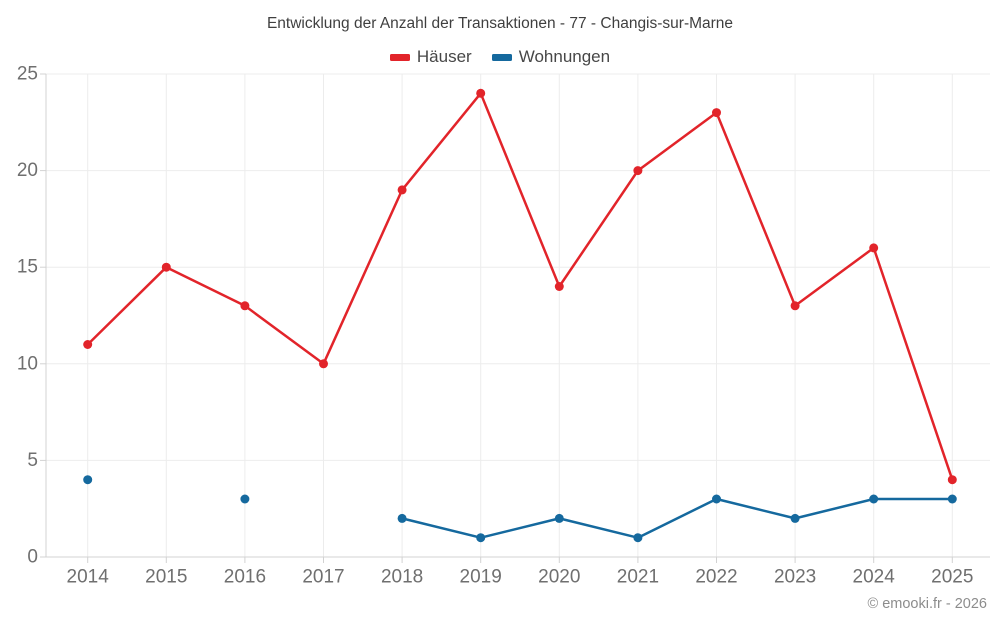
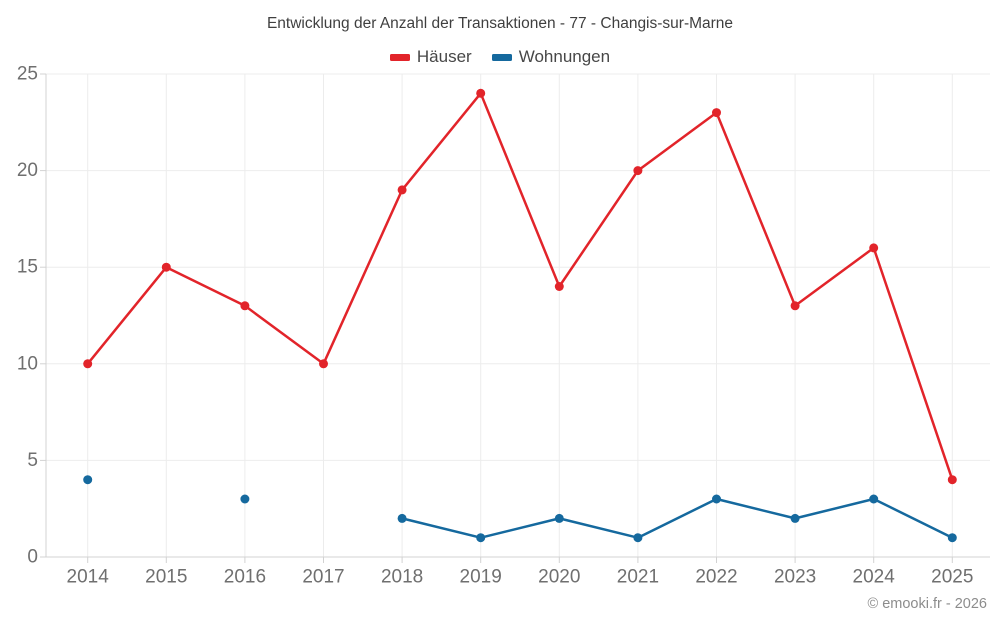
Häuser/2014: 11 -> 10
Wohnungen/2025: 3 -> 1
